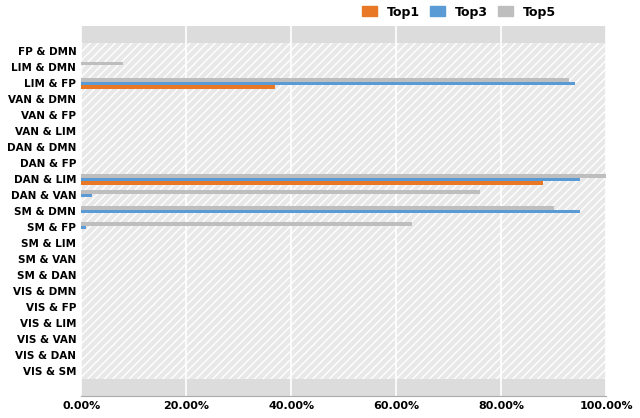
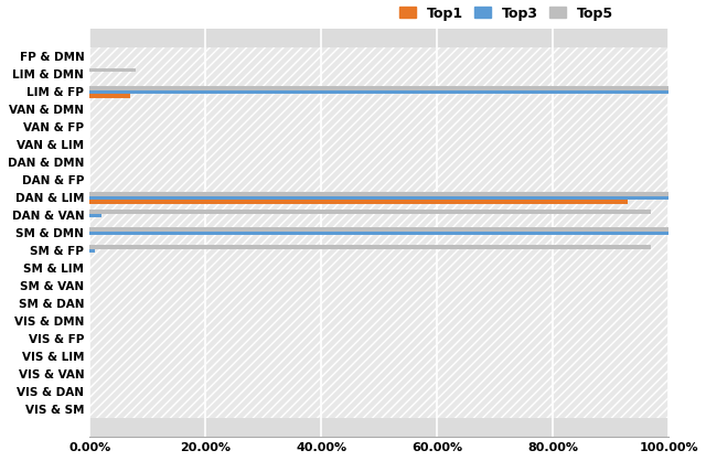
Top5/LIM & FP: 93% -> 100%
Top3/LIM & FP: 94% -> 100%
Top1/LIM & FP: 37% -> 7%
Top3/DAN & LIM: 95% -> 100%
Top1/DAN & LIM: 88% -> 93%
Top5/DAN & VAN: 76% -> 97%
Top5/SM & DMN: 90% -> 100%
Top3/SM & DMN: 95% -> 100%
Top5/SM & FP: 63% -> 97%
